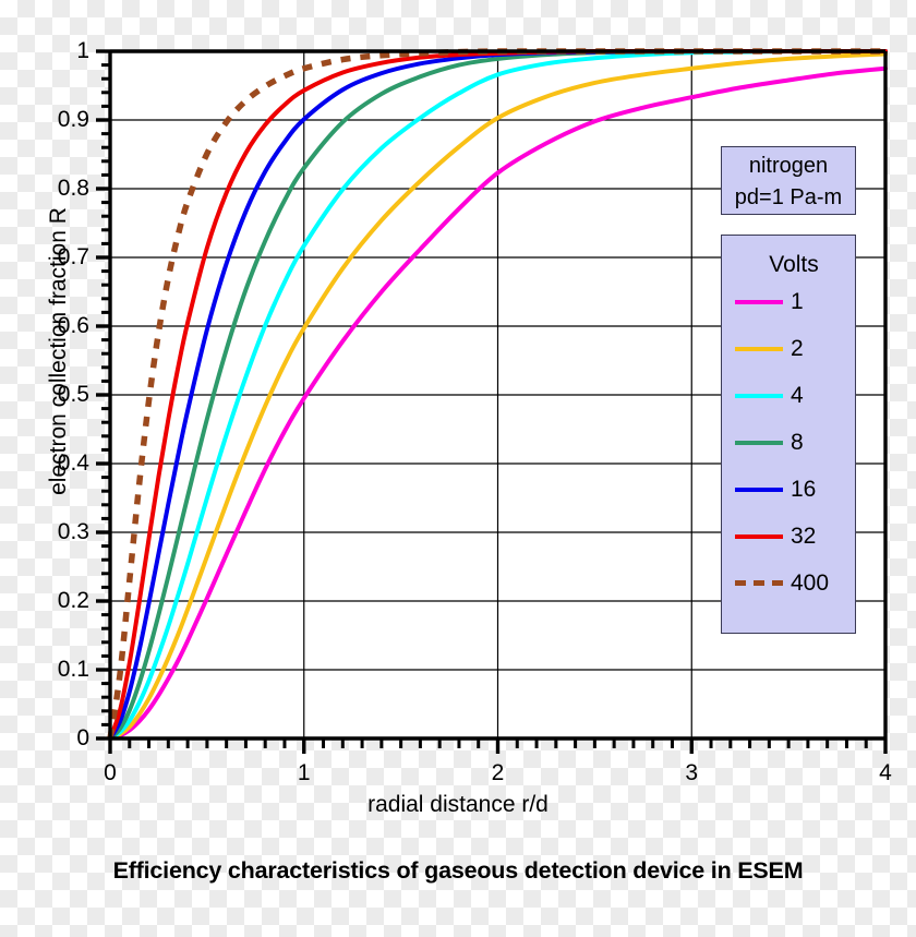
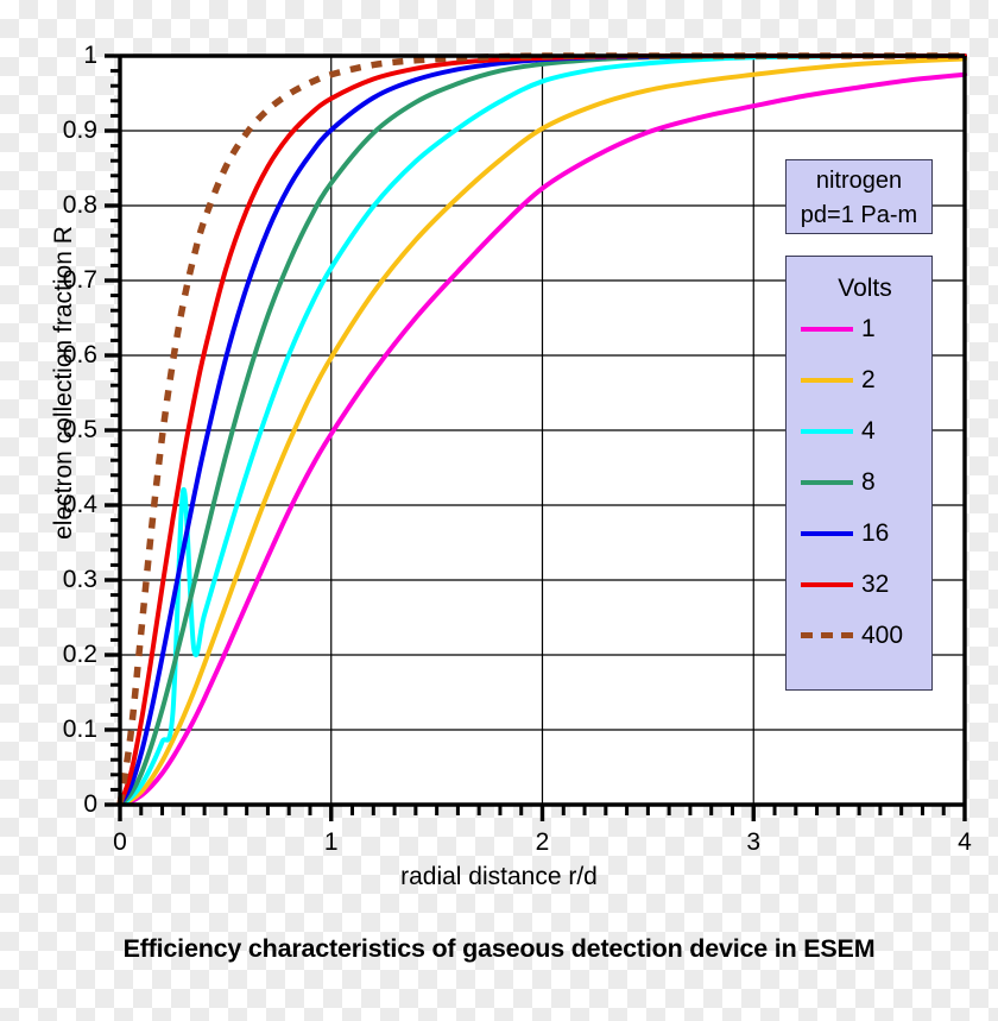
4/0.3: 0.16 -> 0.42
